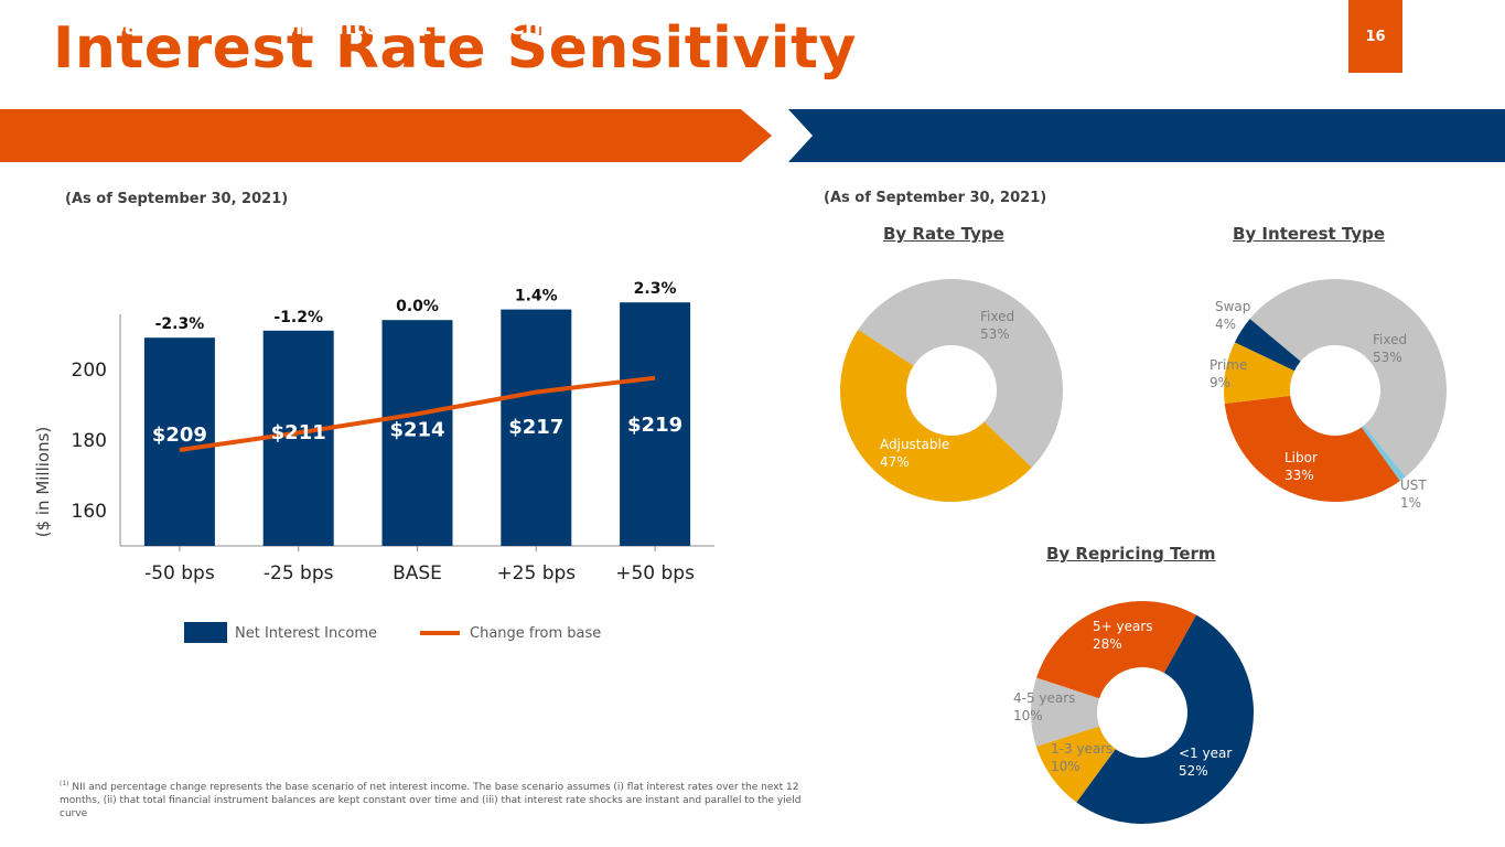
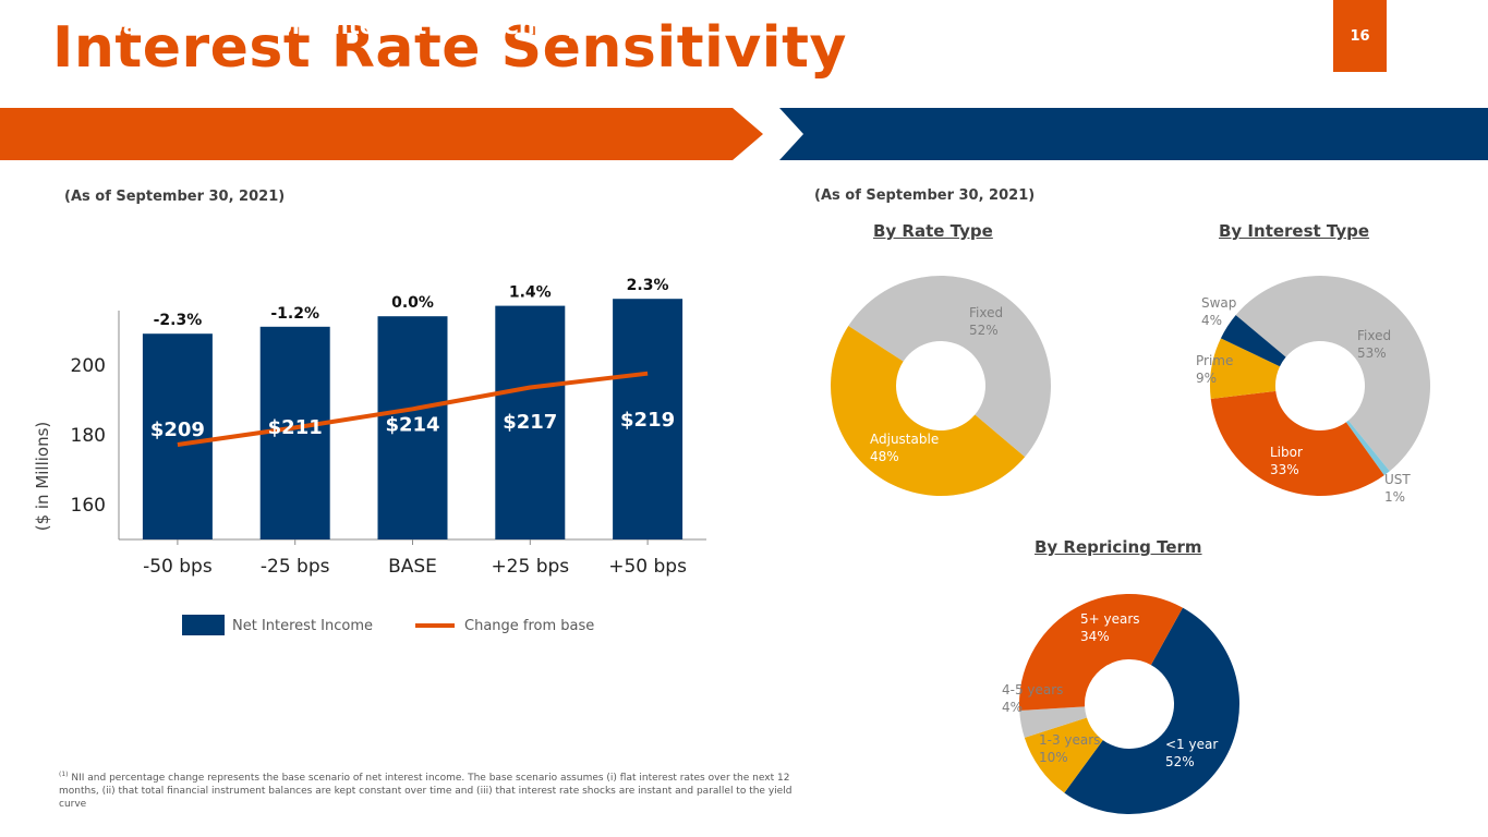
By Rate Type/Fixed: 53% -> 52%
By Rate Type/Adjustable: 47% -> 48%
By Repricing Term/4-5 years: 10% -> 4%
By Repricing Term/5+ years: 28% -> 34%
